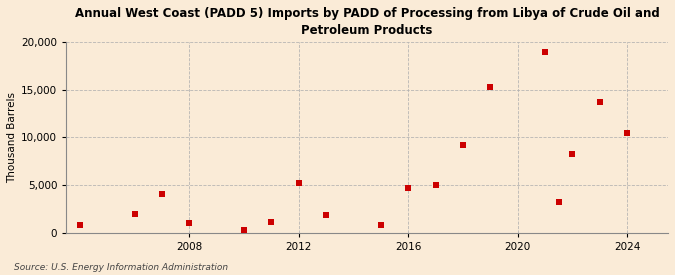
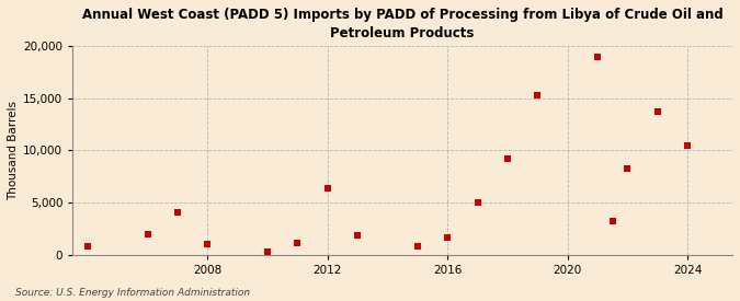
2012: 5,200 -> 6,400
2016: 4,700 -> 1,600
